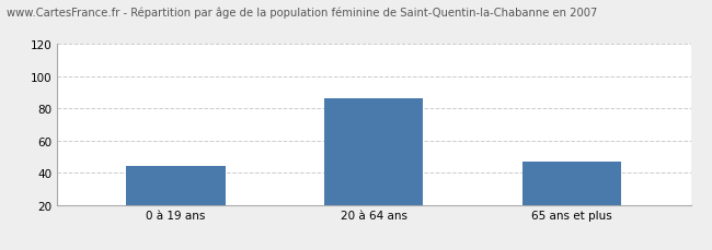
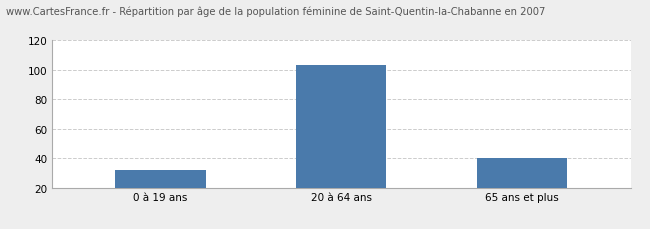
0 à 19 ans: 44 -> 32
20 à 64 ans: 86 -> 103
65 ans et plus: 47 -> 40
